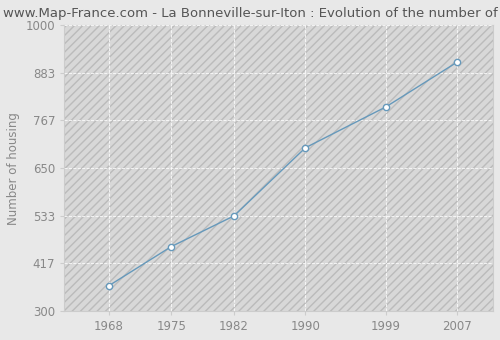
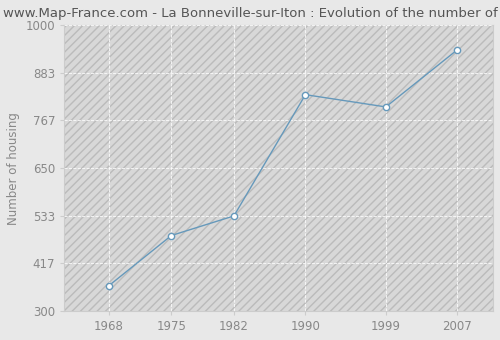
1975: 458 -> 485
1990: 700 -> 830
2007: 910 -> 940
